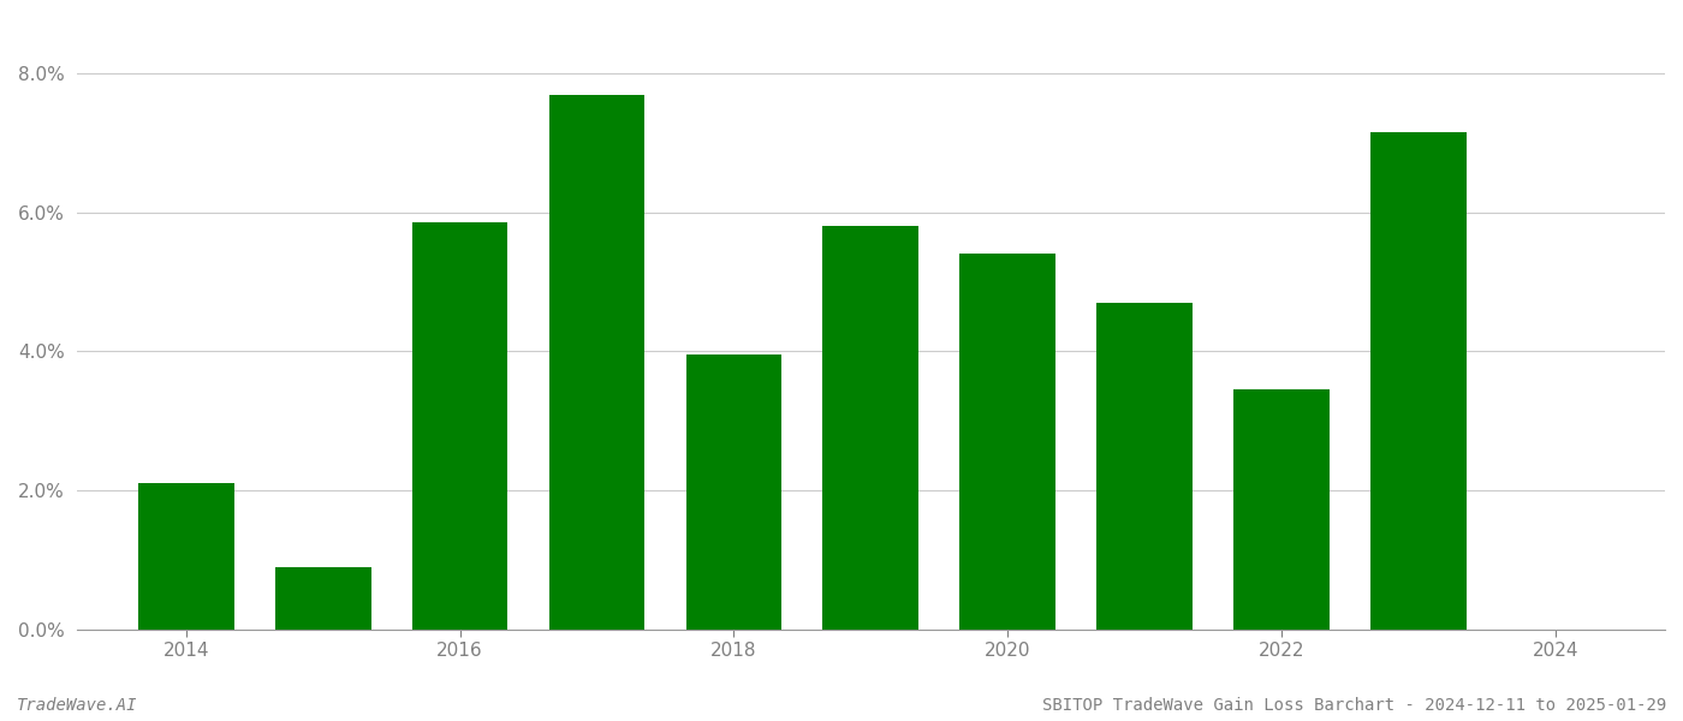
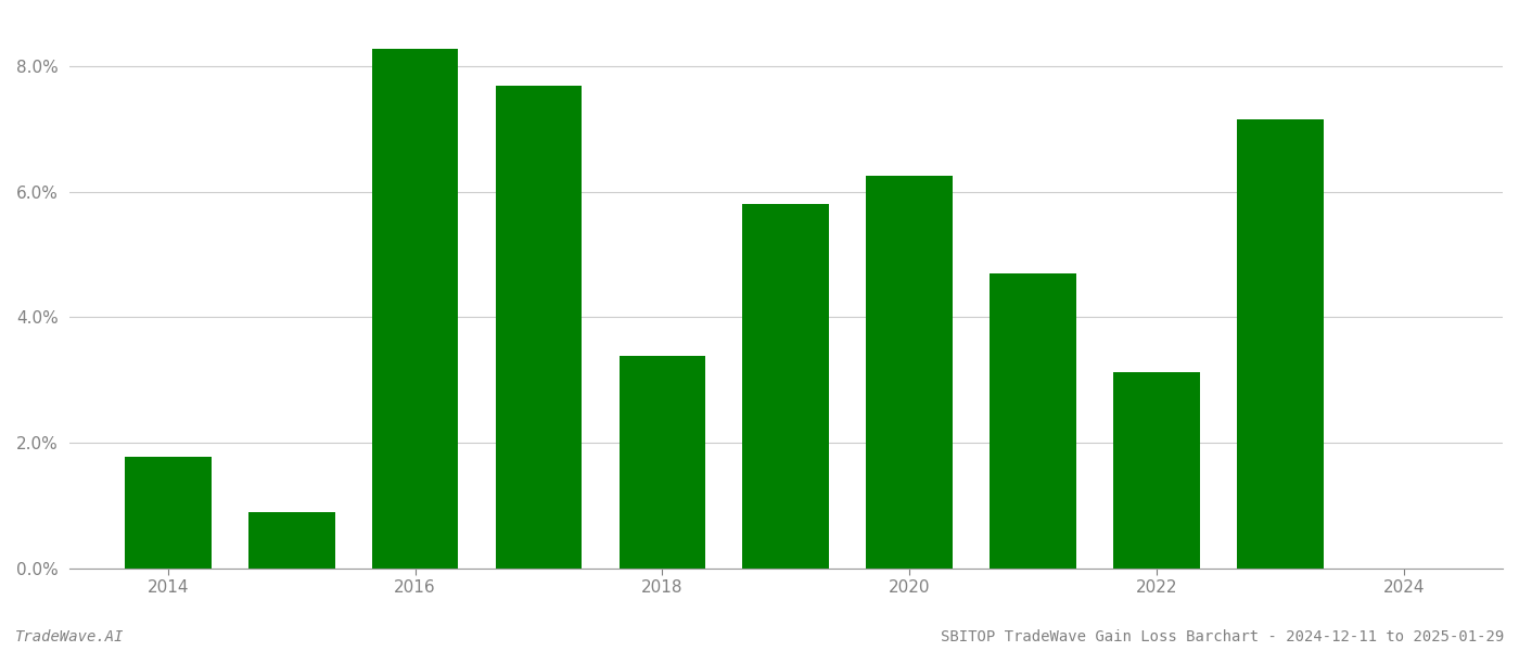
2014: 2.10% -> 1.78%
2016: 5.85% -> 8.28%
2018: 3.95% -> 3.38%
2020: 5.40% -> 6.26%
2022: 3.45% -> 3.12%
